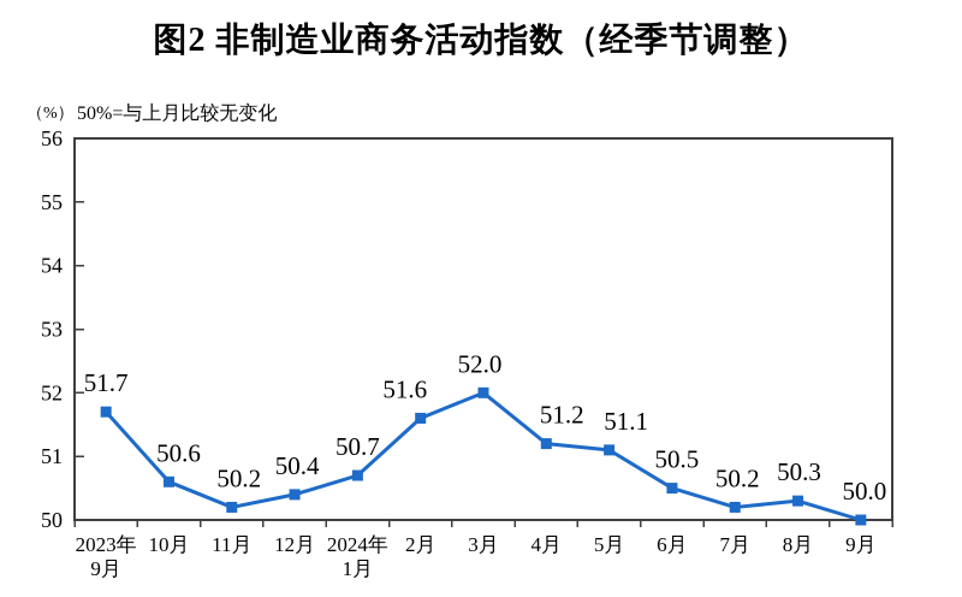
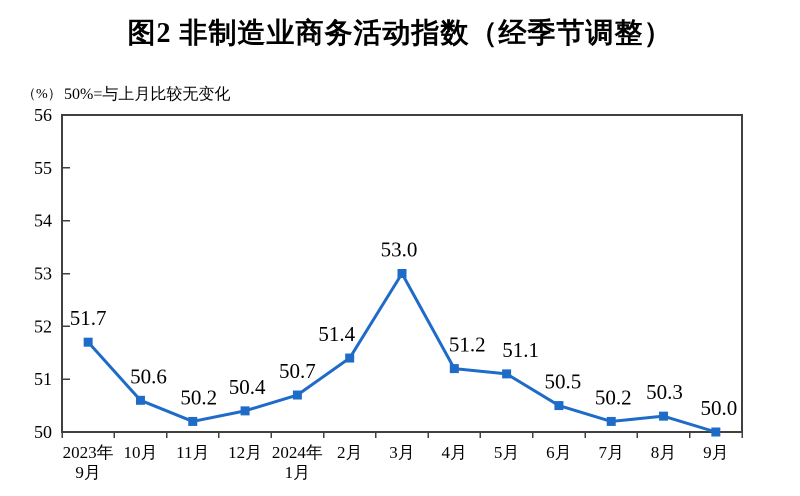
2月: 51.6 -> 51.4
3月: 52.0 -> 53.0
